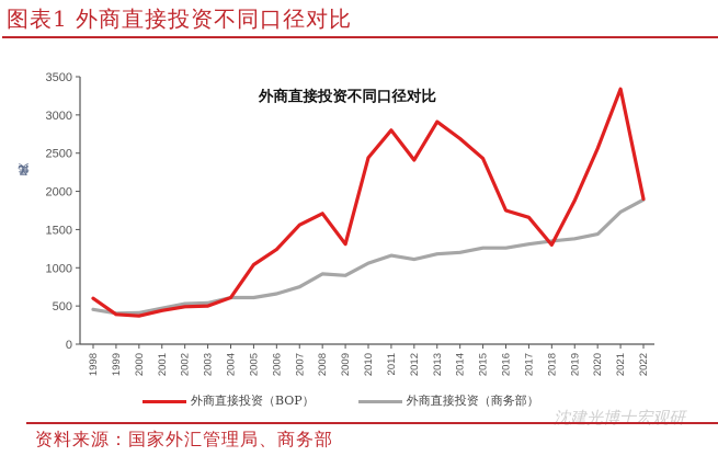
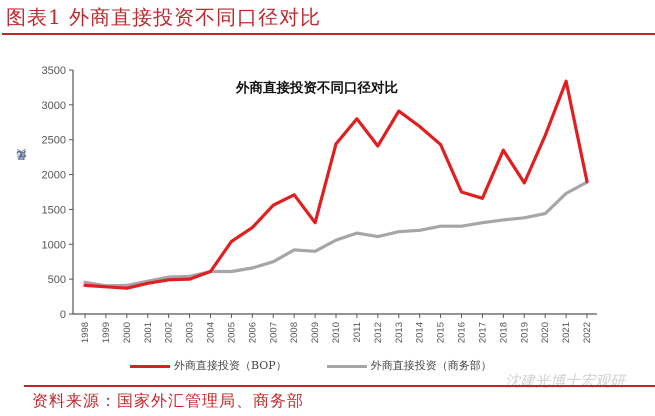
外商直接投资（BOP）/1998: 600 -> 400
外商直接投资（BOP）/2018: 1300 -> 2400
